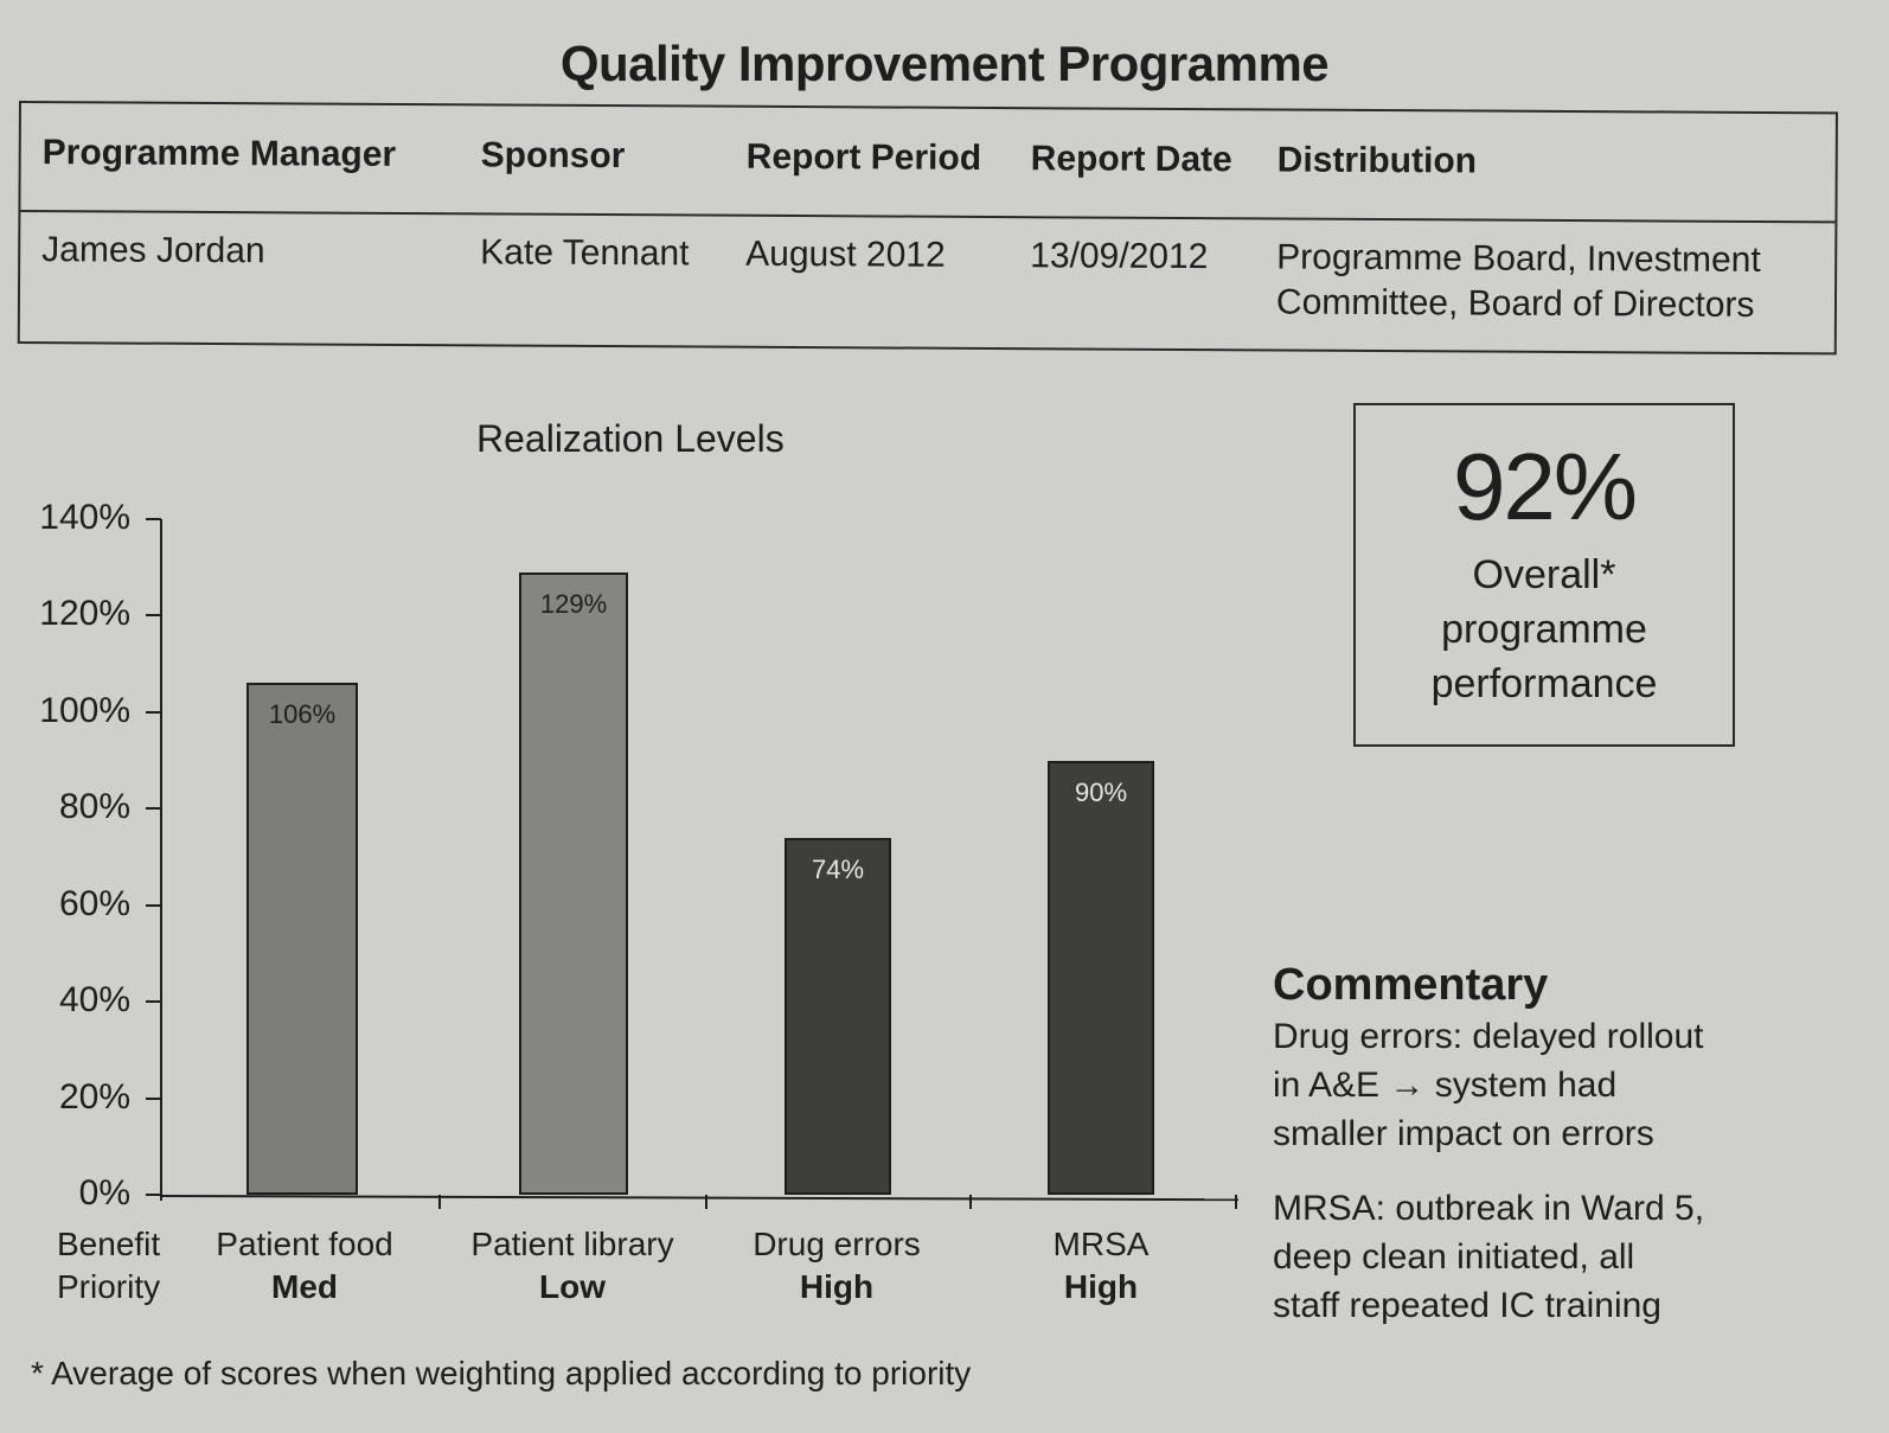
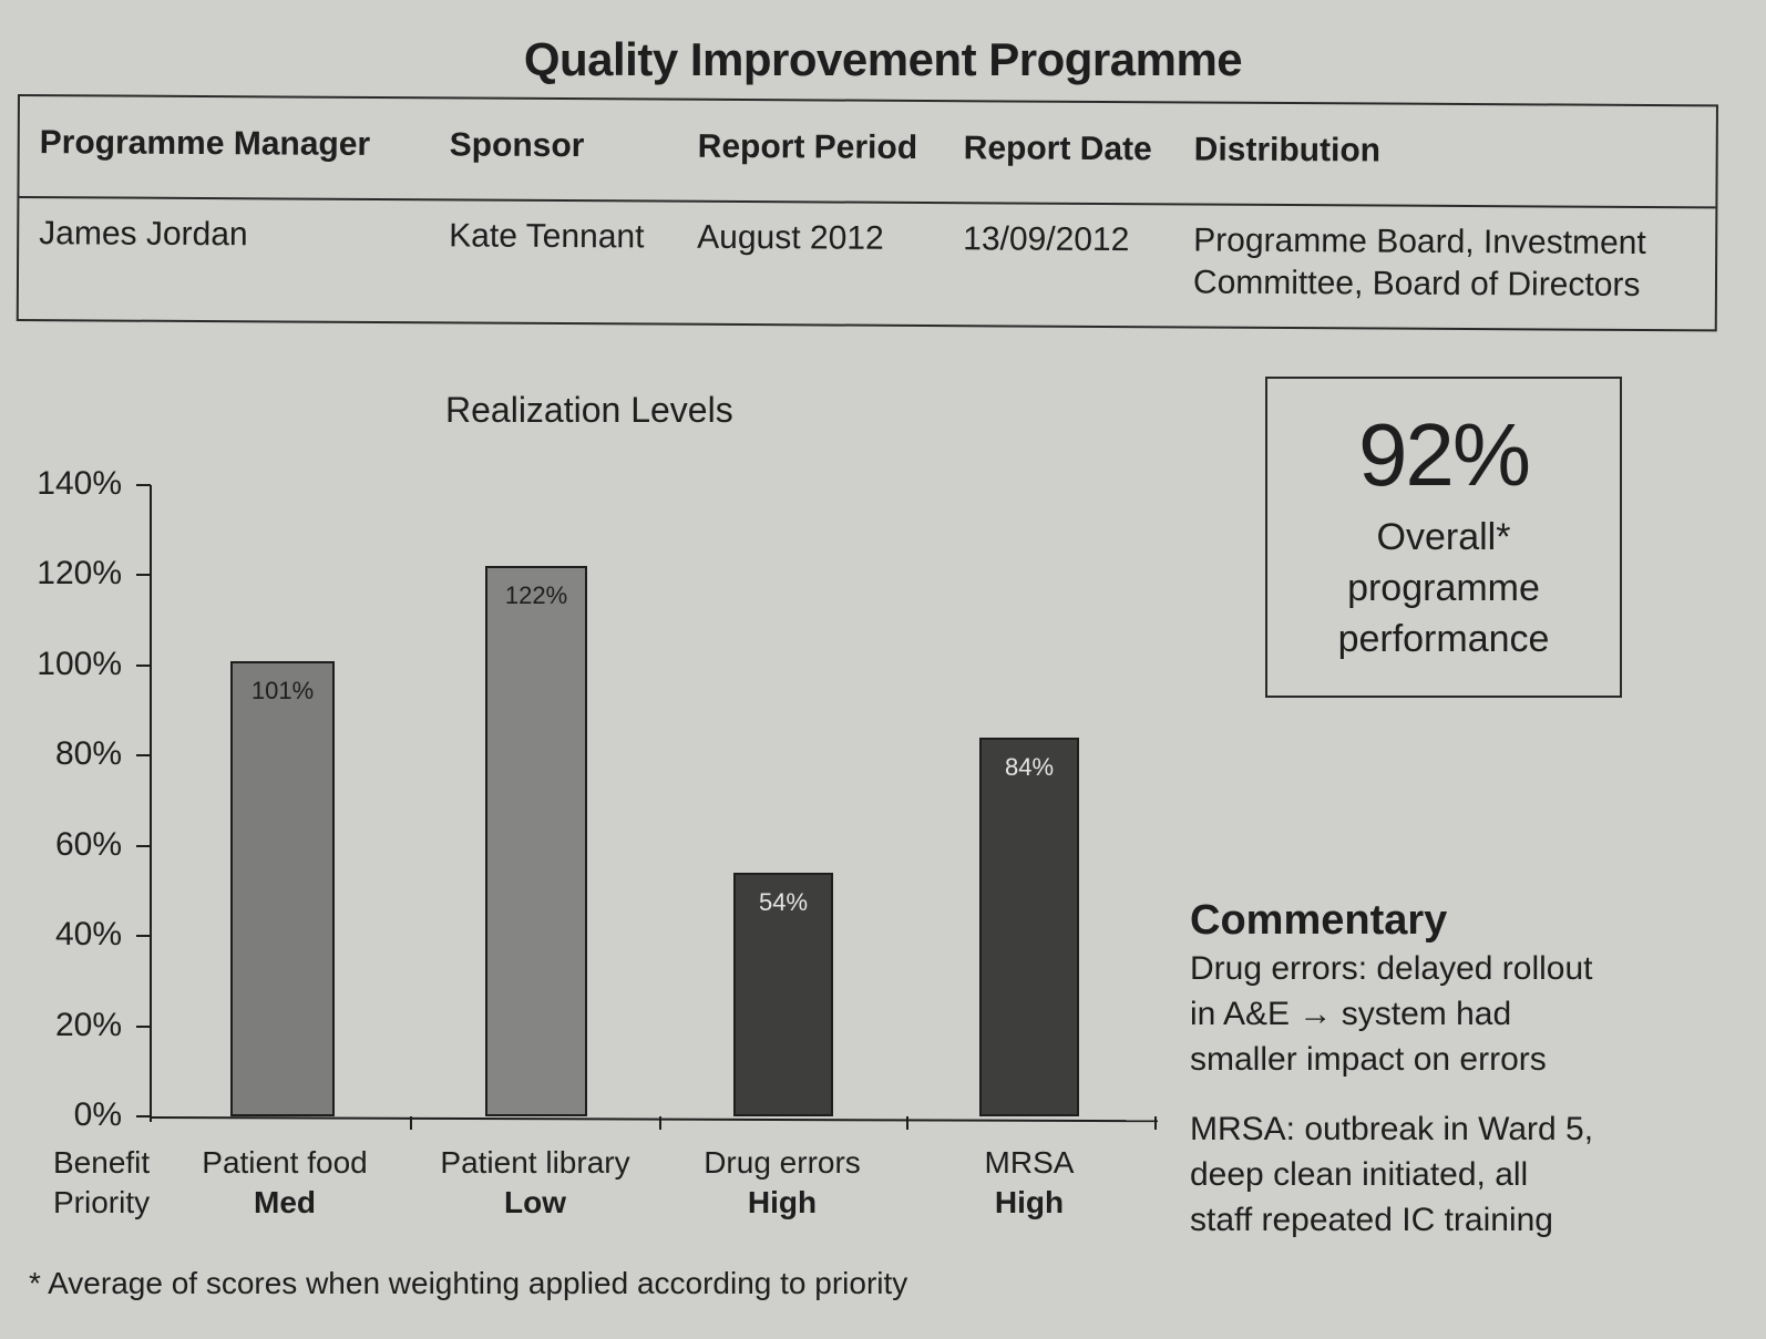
Patient food: 106% -> 101%
Patient library: 129% -> 122%
Drug errors: 74% -> 54%
MRSA: 90% -> 84%
